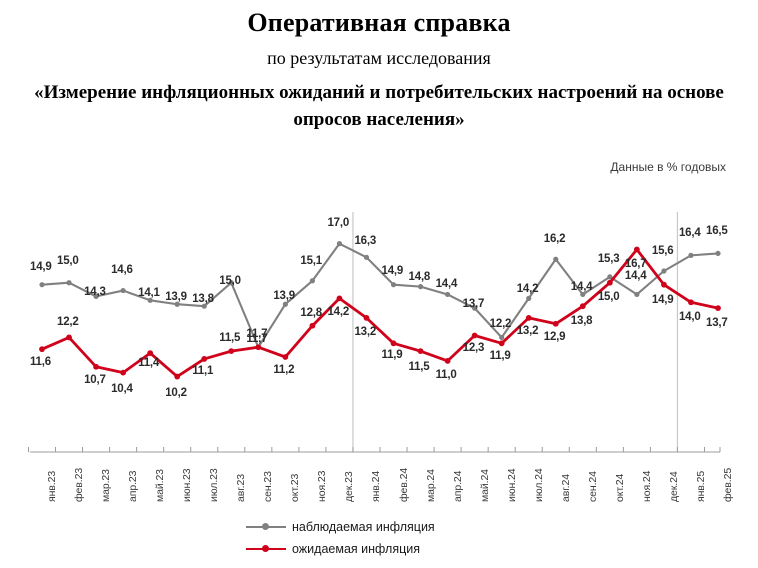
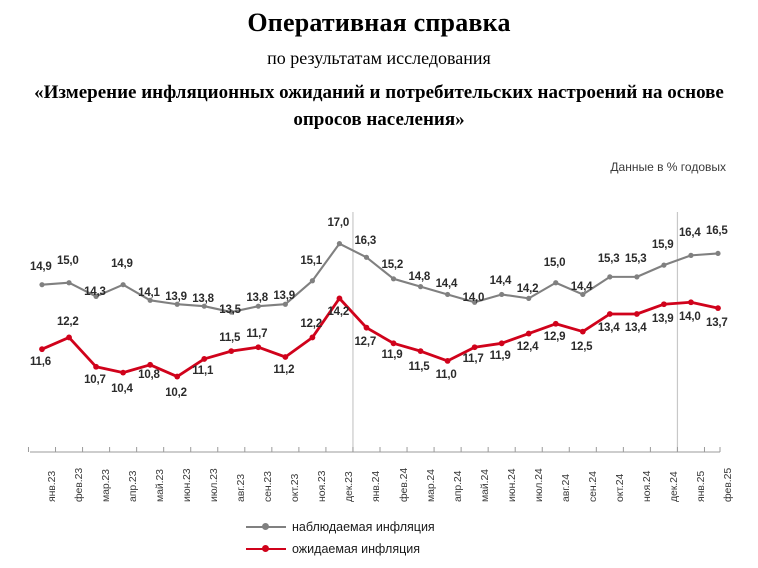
наблюдаемая инфляция/апр.23: 14,6 -> 14,9
ожидаемая инфляция/май.23: 11,4 -> 10,8
наблюдаемая инфляция/авг.23: 15,0 -> 13,5
наблюдаемая инфляция/сен.23: 11,7 -> 13,8
ожидаемая инфляция/ноя.23: 12,8 -> 12,2
ожидаемая инфляция/янв.24: 13,2 -> 12,7
наблюдаемая инфляция/фев.24: 14,9 -> 15,2
наблюдаемая инфляция/май.24: 13,7 -> 14,0
ожидаемая инфляция/май.24: 12,3 -> 11,7
наблюдаемая инфляция/июн.24: 12,2 -> 14,4
ожидаемая инфляция/июл.24: 13,2 -> 12,4
наблюдаемая инфляция/авг.24: 16,2 -> 15,0
ожидаемая инфляция/сен.24: 13,8 -> 12,5
ожидаемая инфляция/окт.24: 15,0 -> 13,4
наблюдаемая инфляция/ноя.24: 14,4 -> 15,3
ожидаемая инфляция/ноя.24: 16,7 -> 13,4
наблюдаемая инфляция/дек.24: 15,6 -> 15,9
ожидаемая инфляция/дек.24: 14,9 -> 13,9
